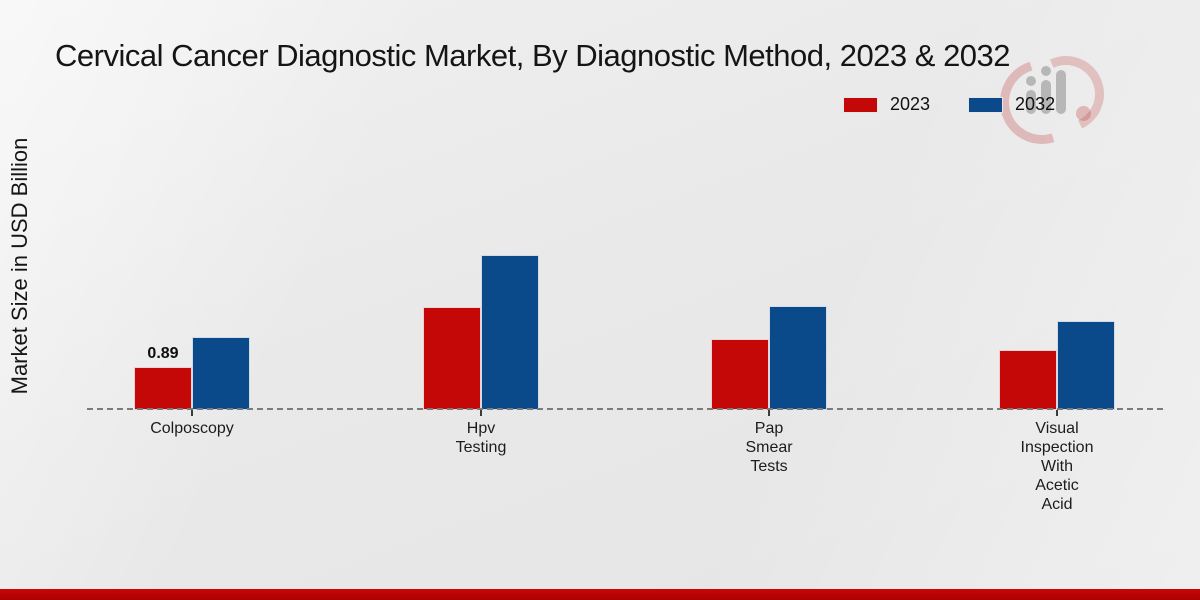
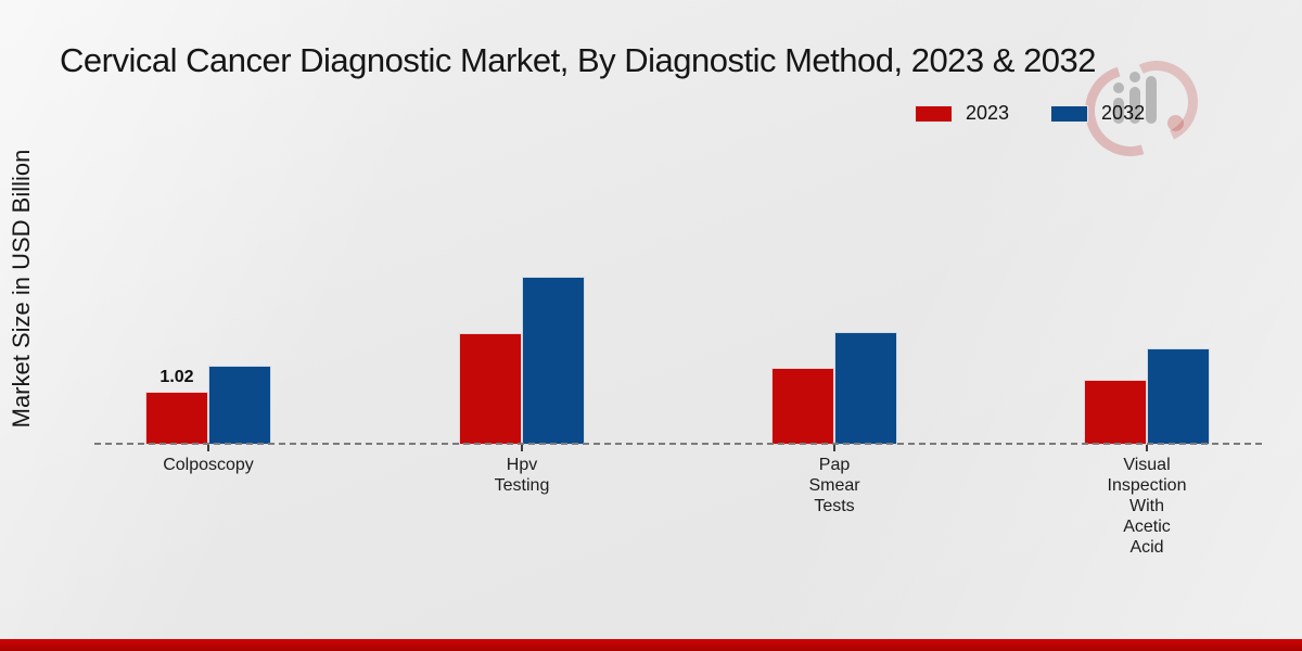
2023/Colposcopy: 0.89 -> 1.02
